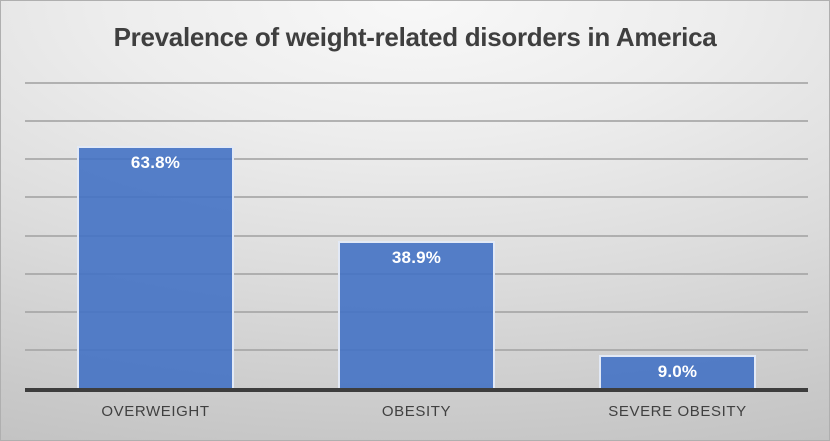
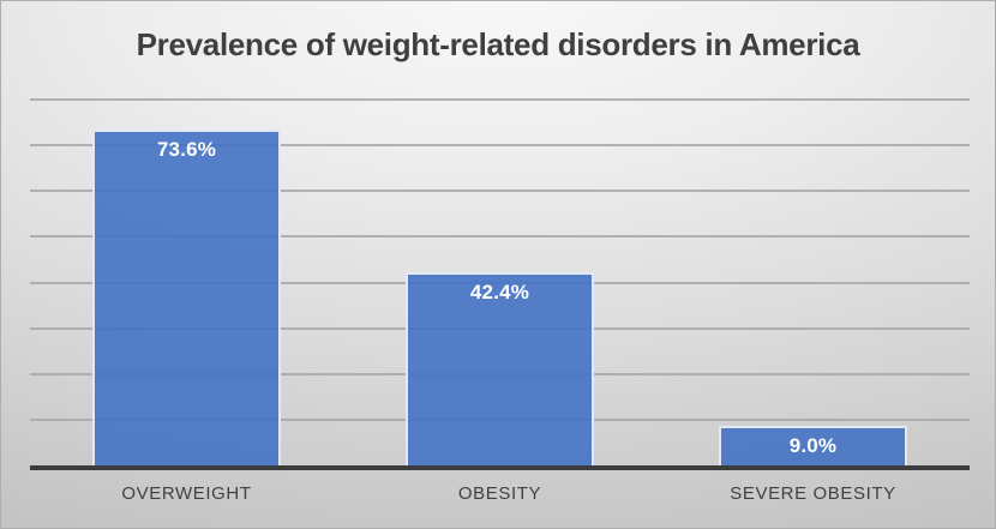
OVERWEIGHT: 63.8% -> 73.6%
OBESITY: 38.9% -> 42.4%
